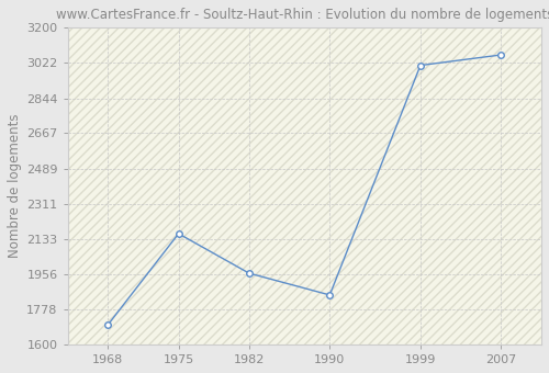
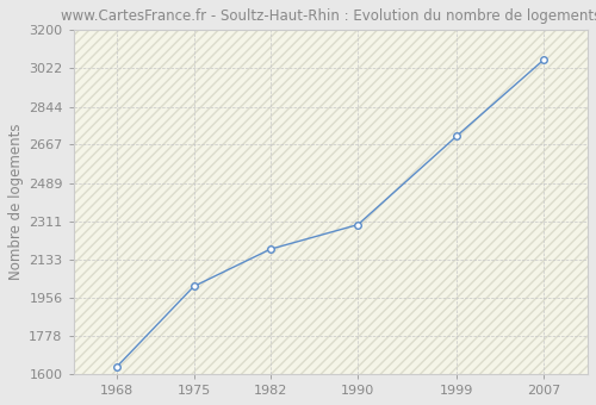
1968: 1700 -> 1640
1975: 2160 -> 2010
1982: 1960 -> 2180
1990: 1850 -> 2300
1999: 3010 -> 2710
